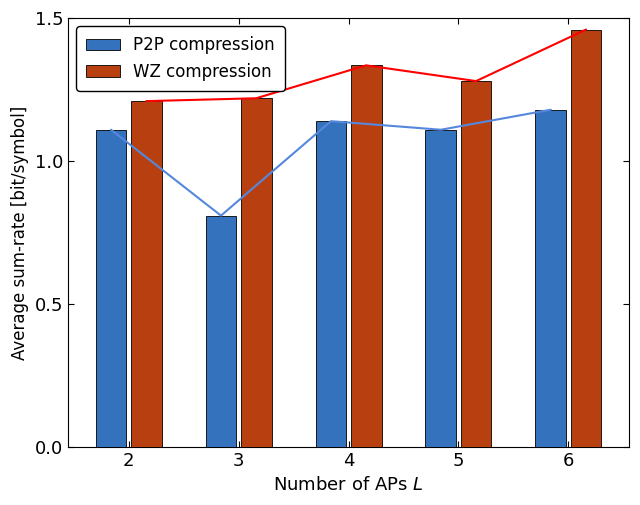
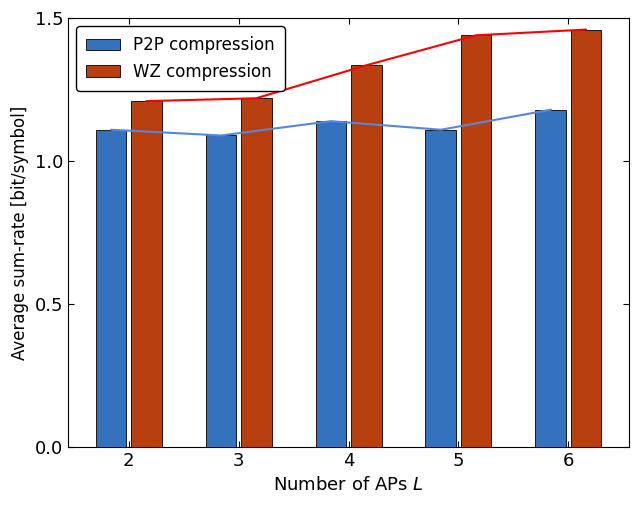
P2P compression/3: 0.81 -> 1.09
WZ compression/5: 1.280 -> 1.440
